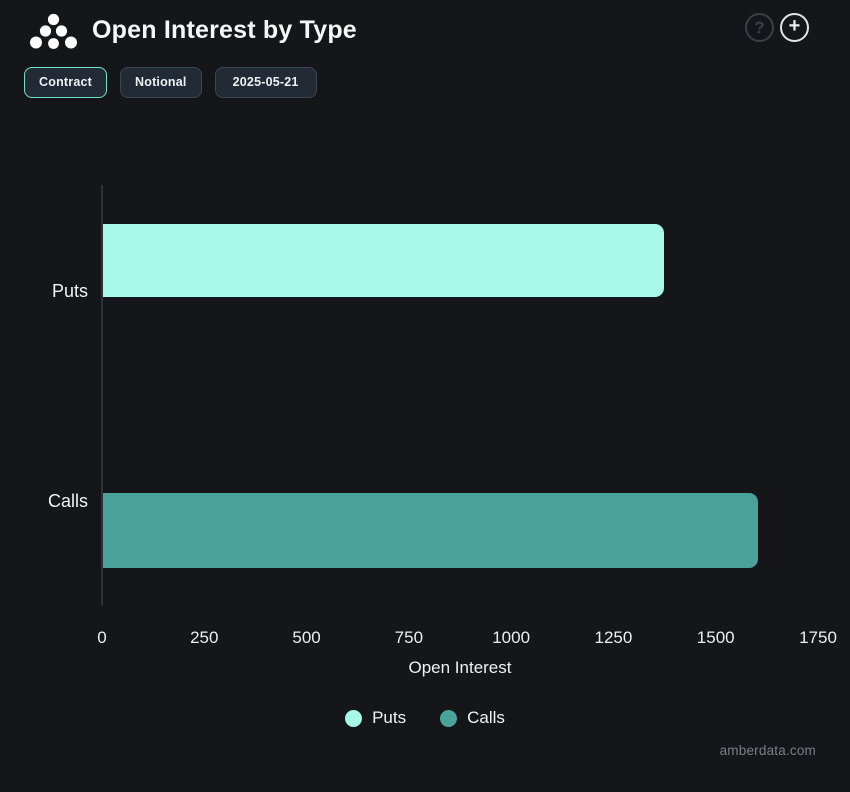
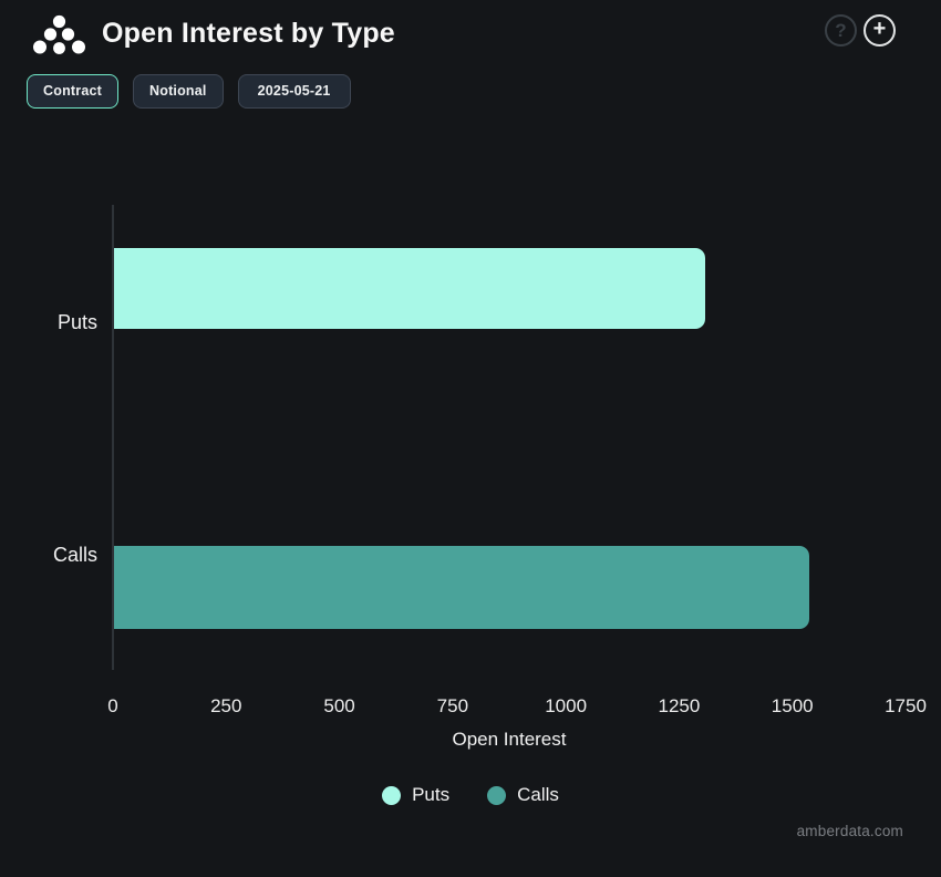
Puts: 1370 -> 1300
Calls: 1600 -> 1540
